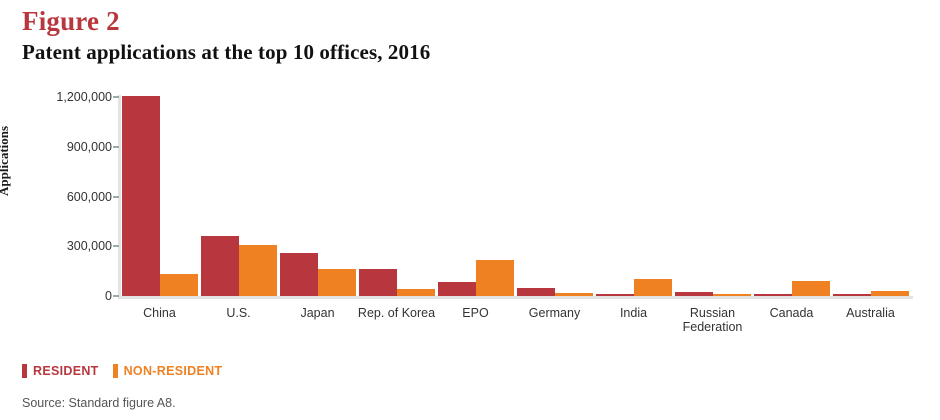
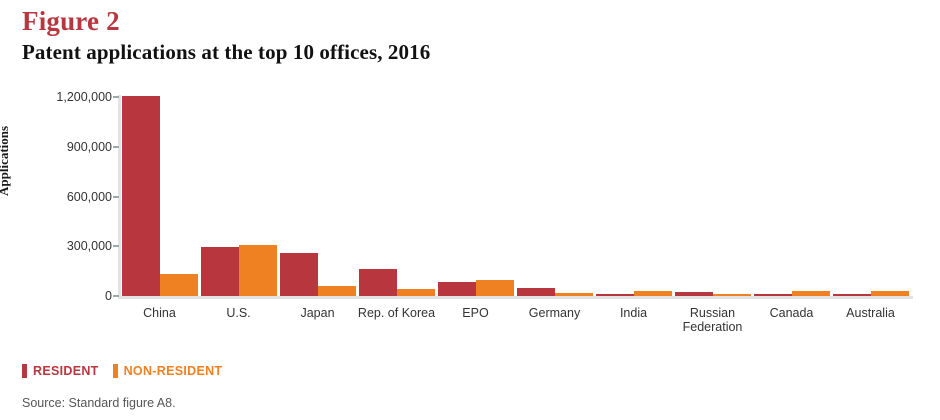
RESIDENT/U.S.: 360000 -> 300000
NON-RESIDENT/Japan: 160000 -> 60000
NON-RESIDENT/EPO: 220000 -> 90000
NON-RESIDENT/India: 100000 -> 30000
NON-RESIDENT/Canada: 90000 -> 30000
